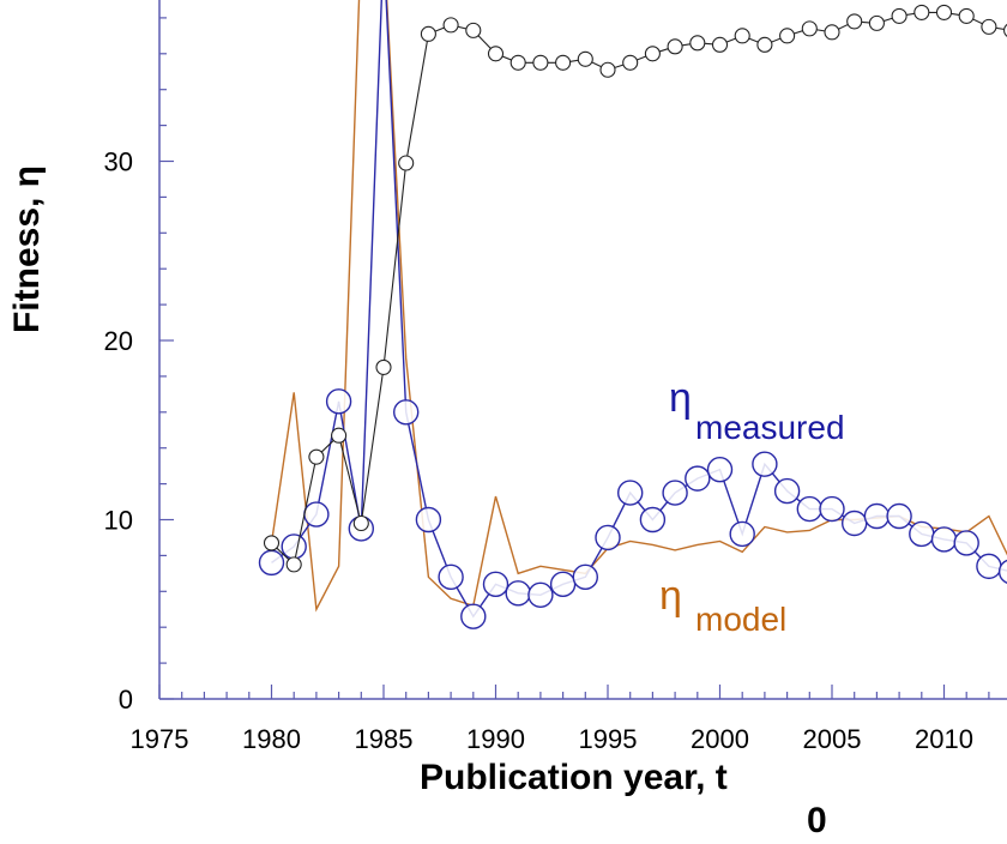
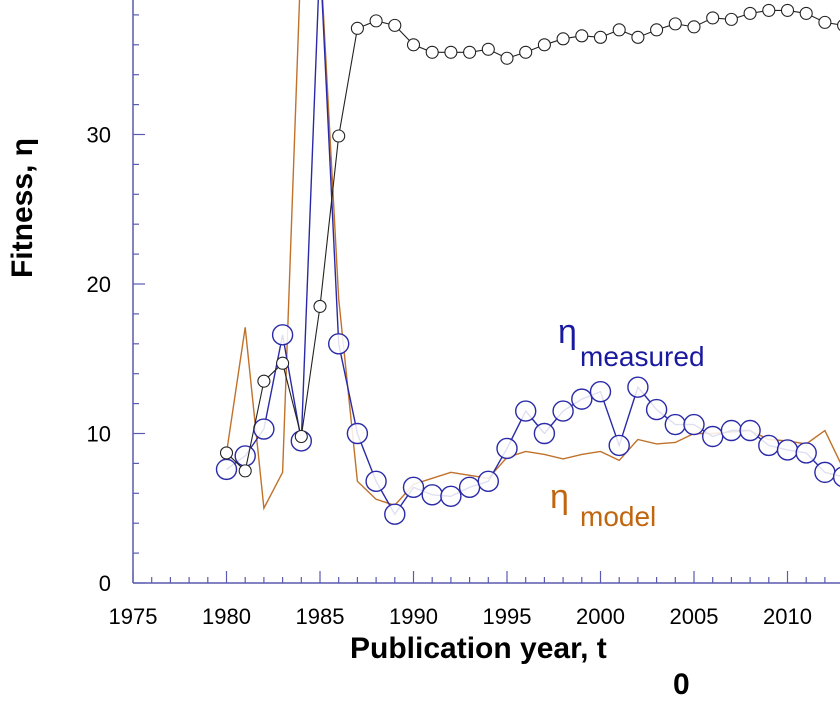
η model/1990: 11.3 -> 6.6
